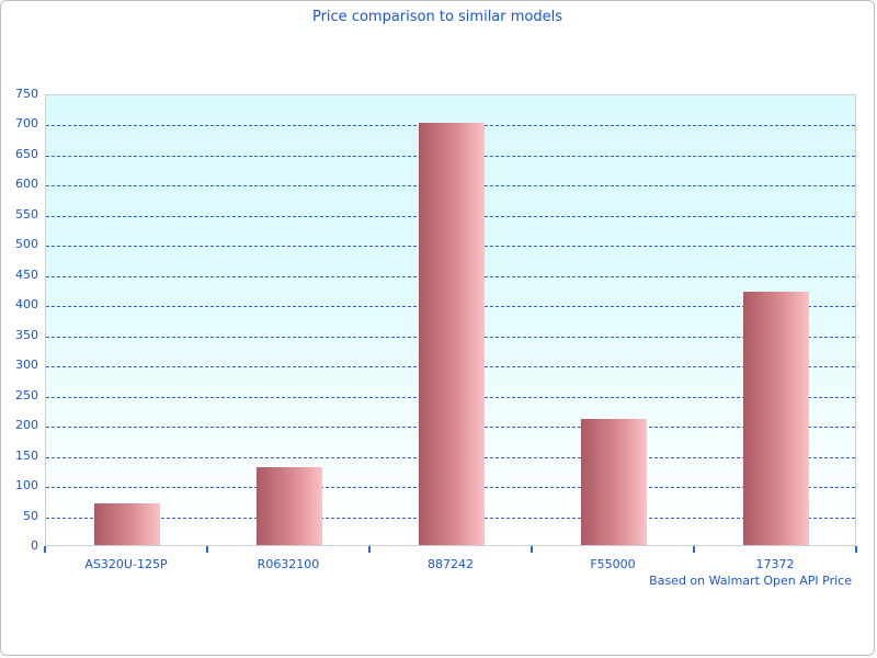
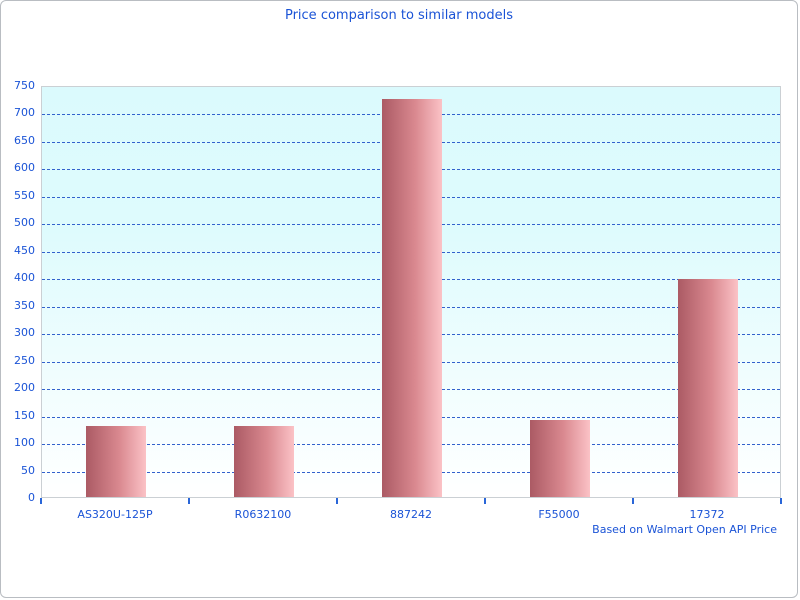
AS320U-125P: 70 -> 130
887242: 700 -> 720
F55000: 210 -> 140
17372: 420 -> 400
